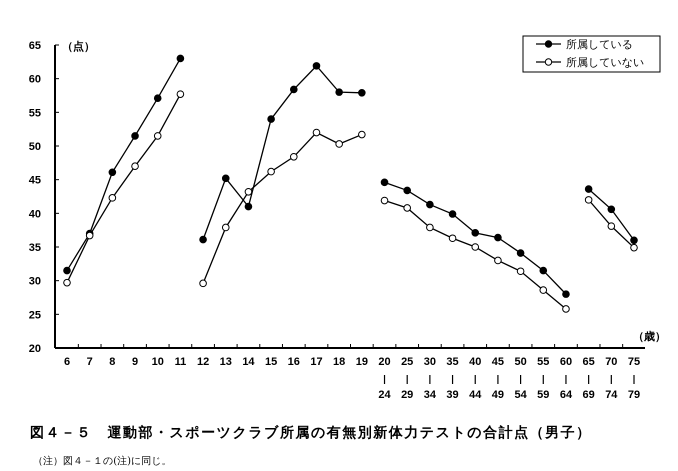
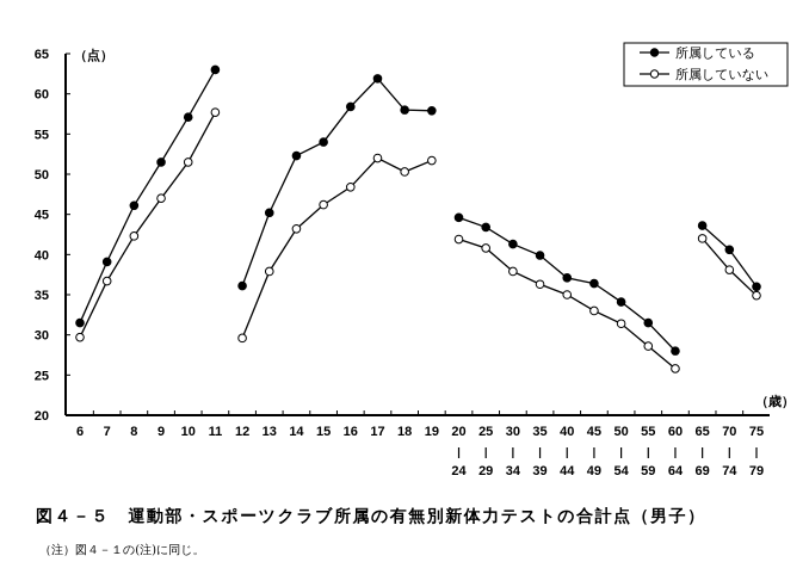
所属している/7: 37 -> 39
所属している/14: 41 -> 52
